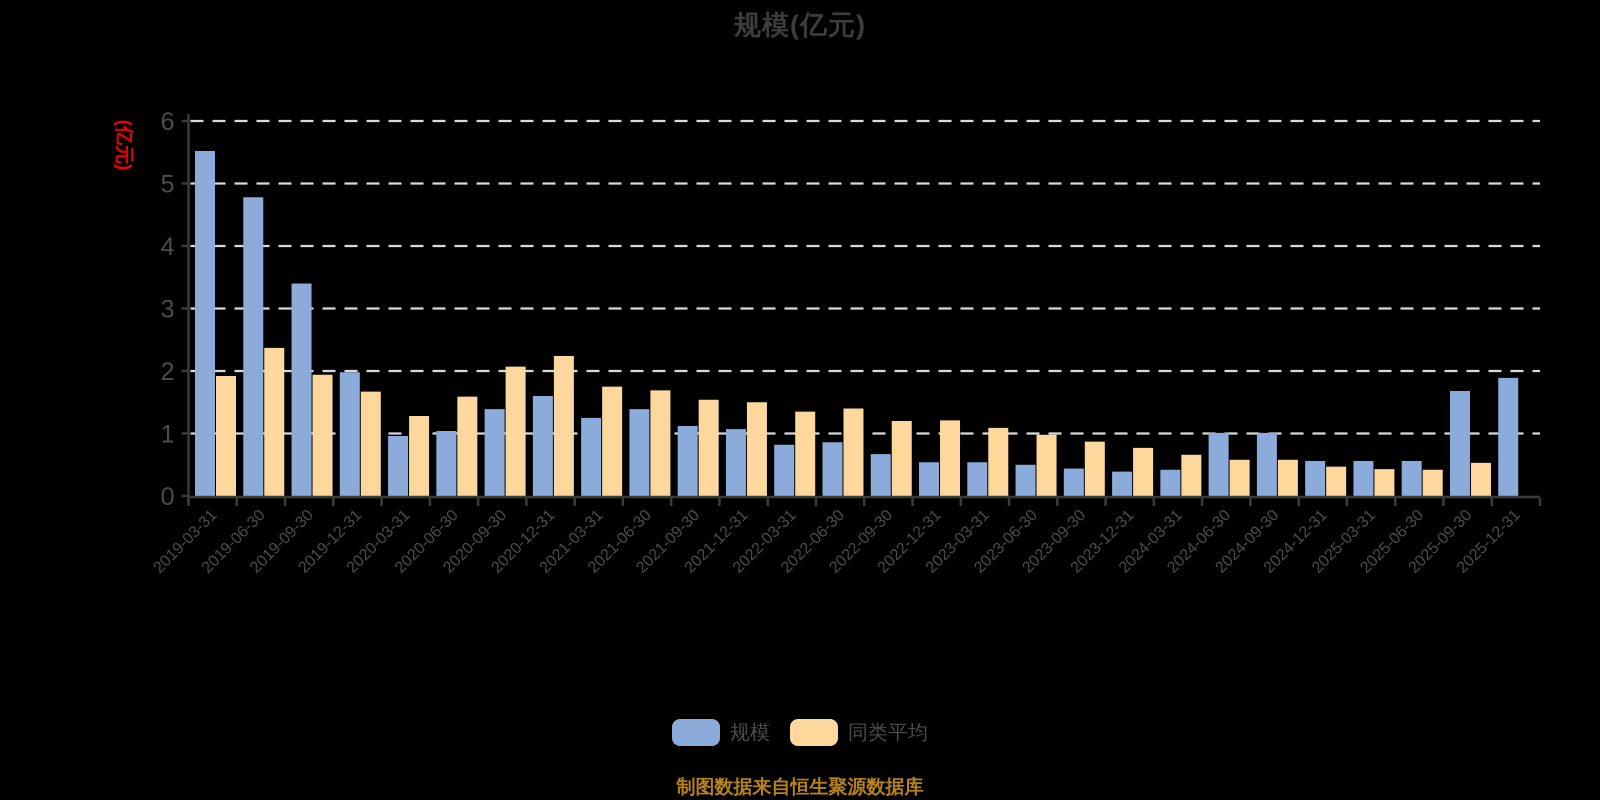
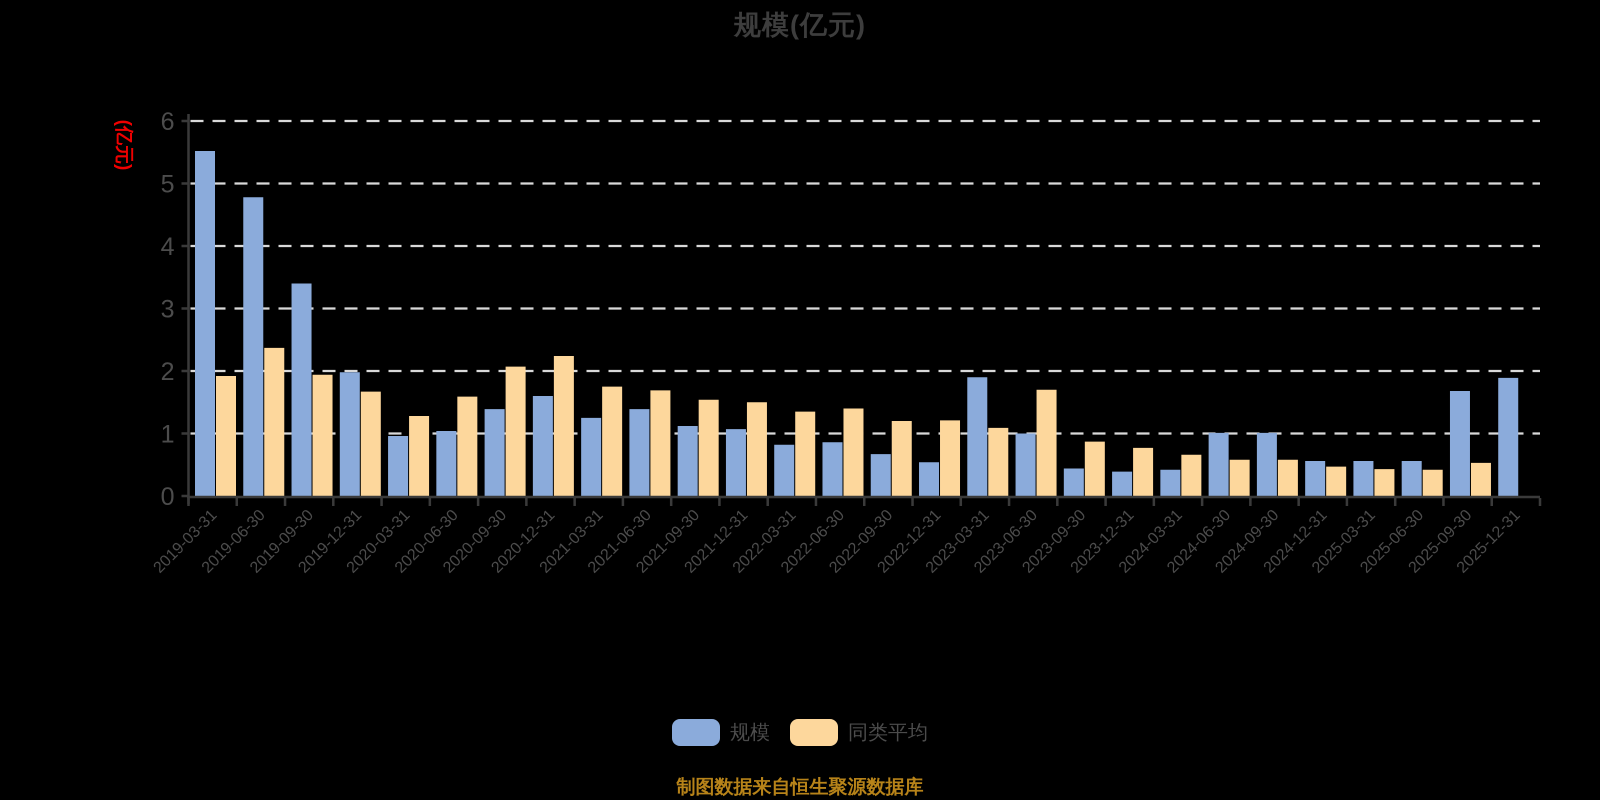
规模/2023-03-31: 0.5 -> 1.9
规模/2023-06-30: 0.5 -> 1.0
同类平均/2023-06-30: 1.0 -> 1.7
